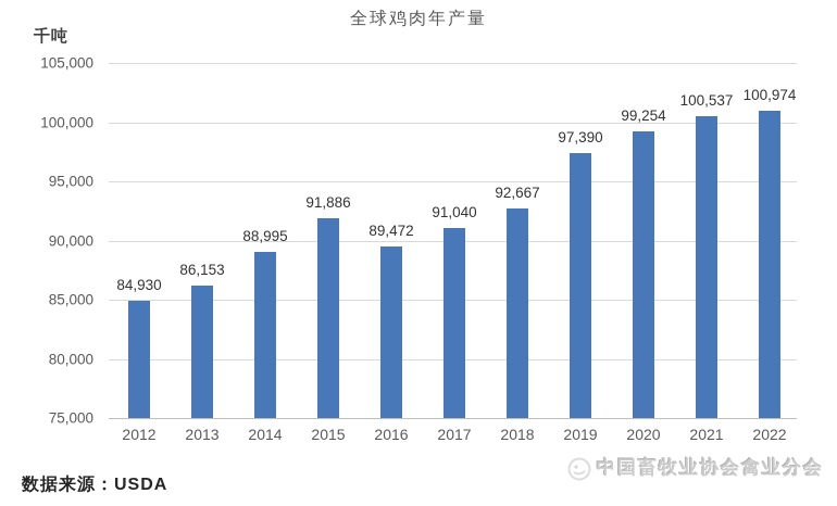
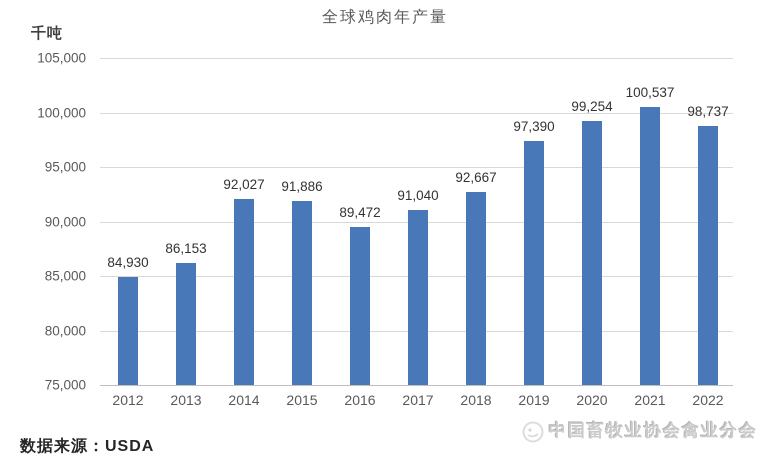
2014: 88,995 -> 92,027
2022: 100,974 -> 98,737
